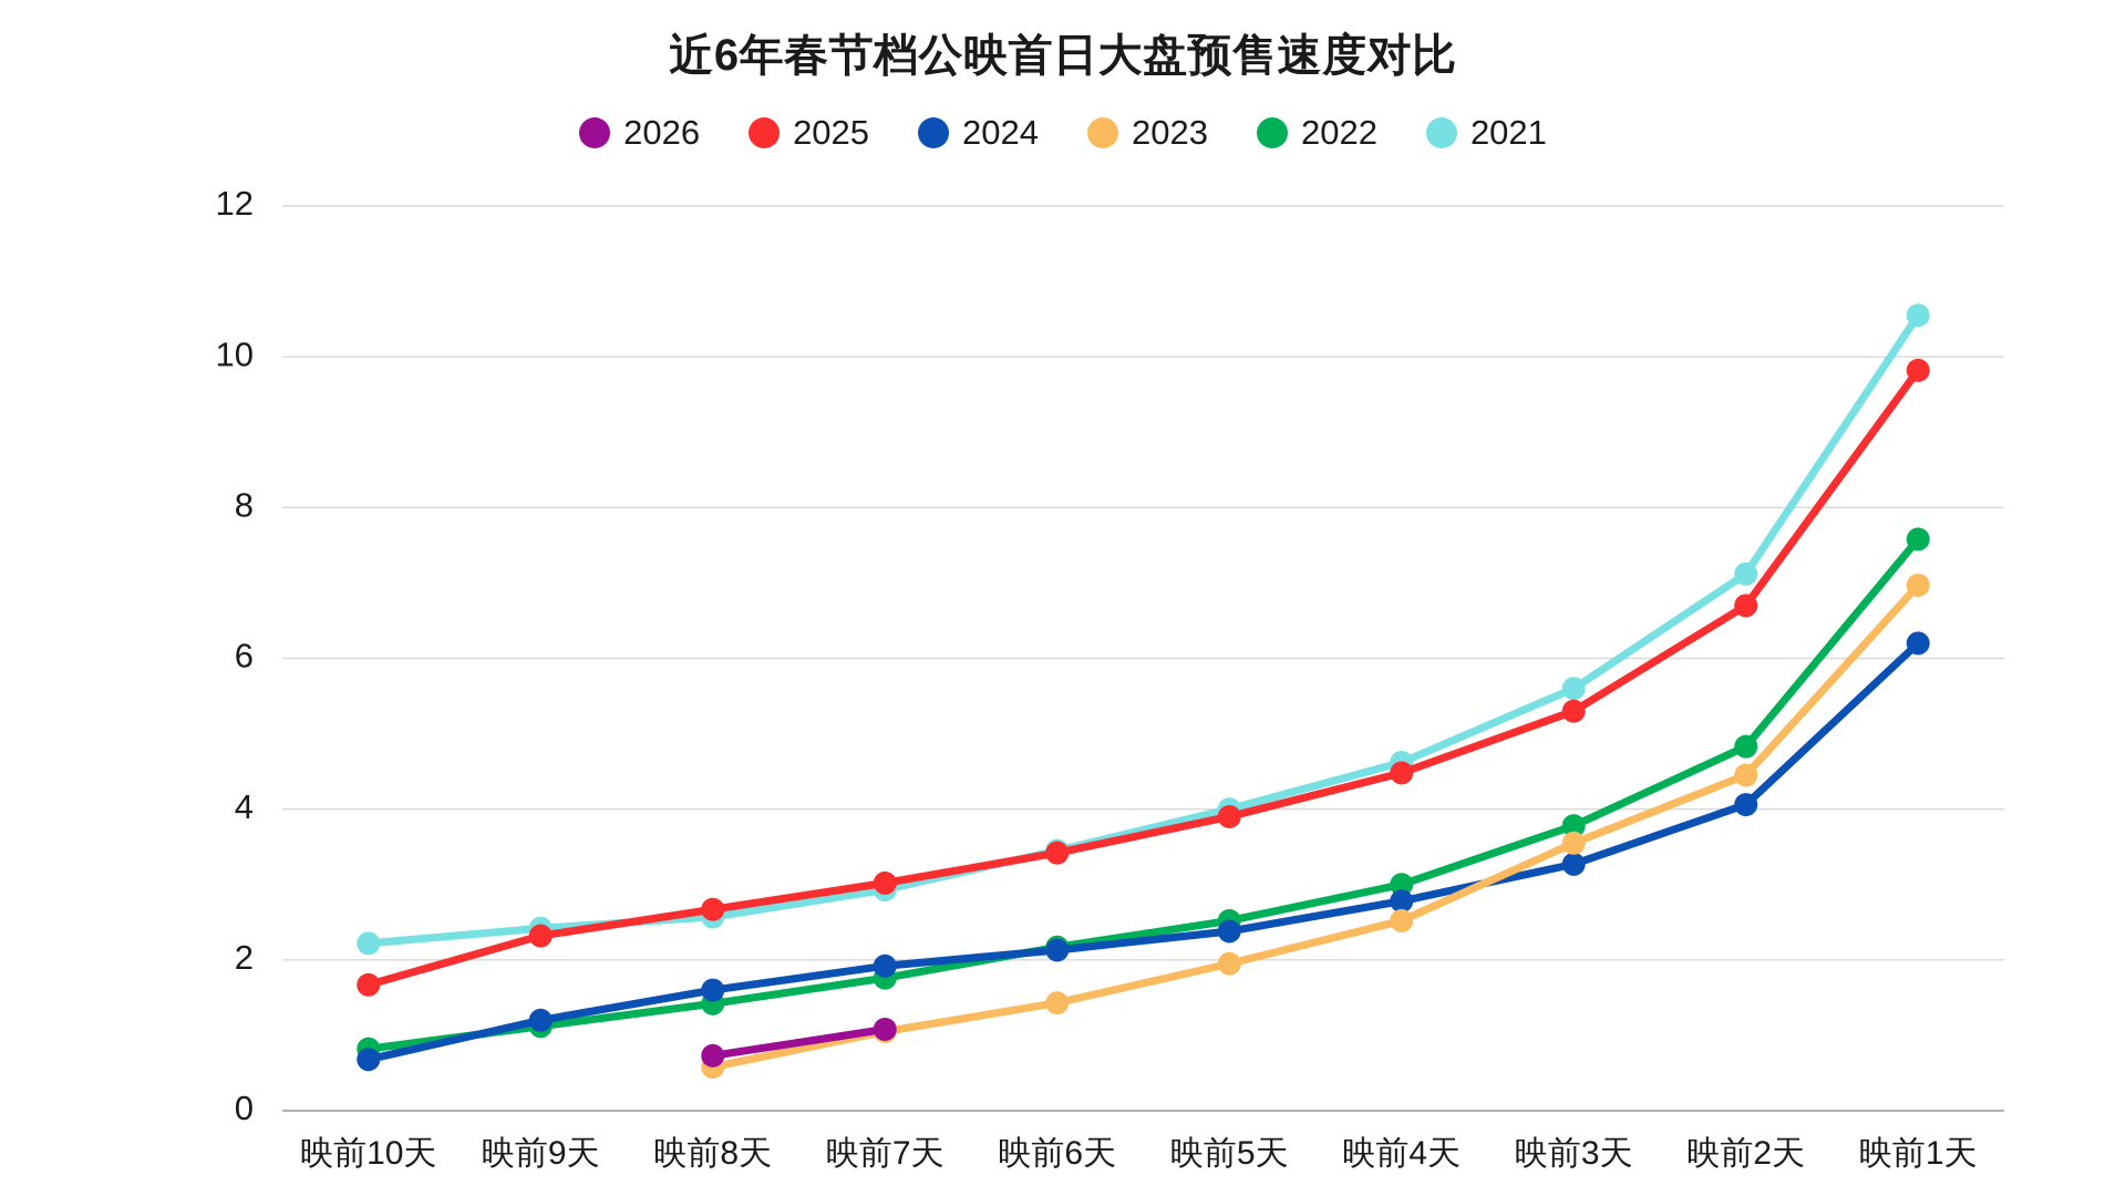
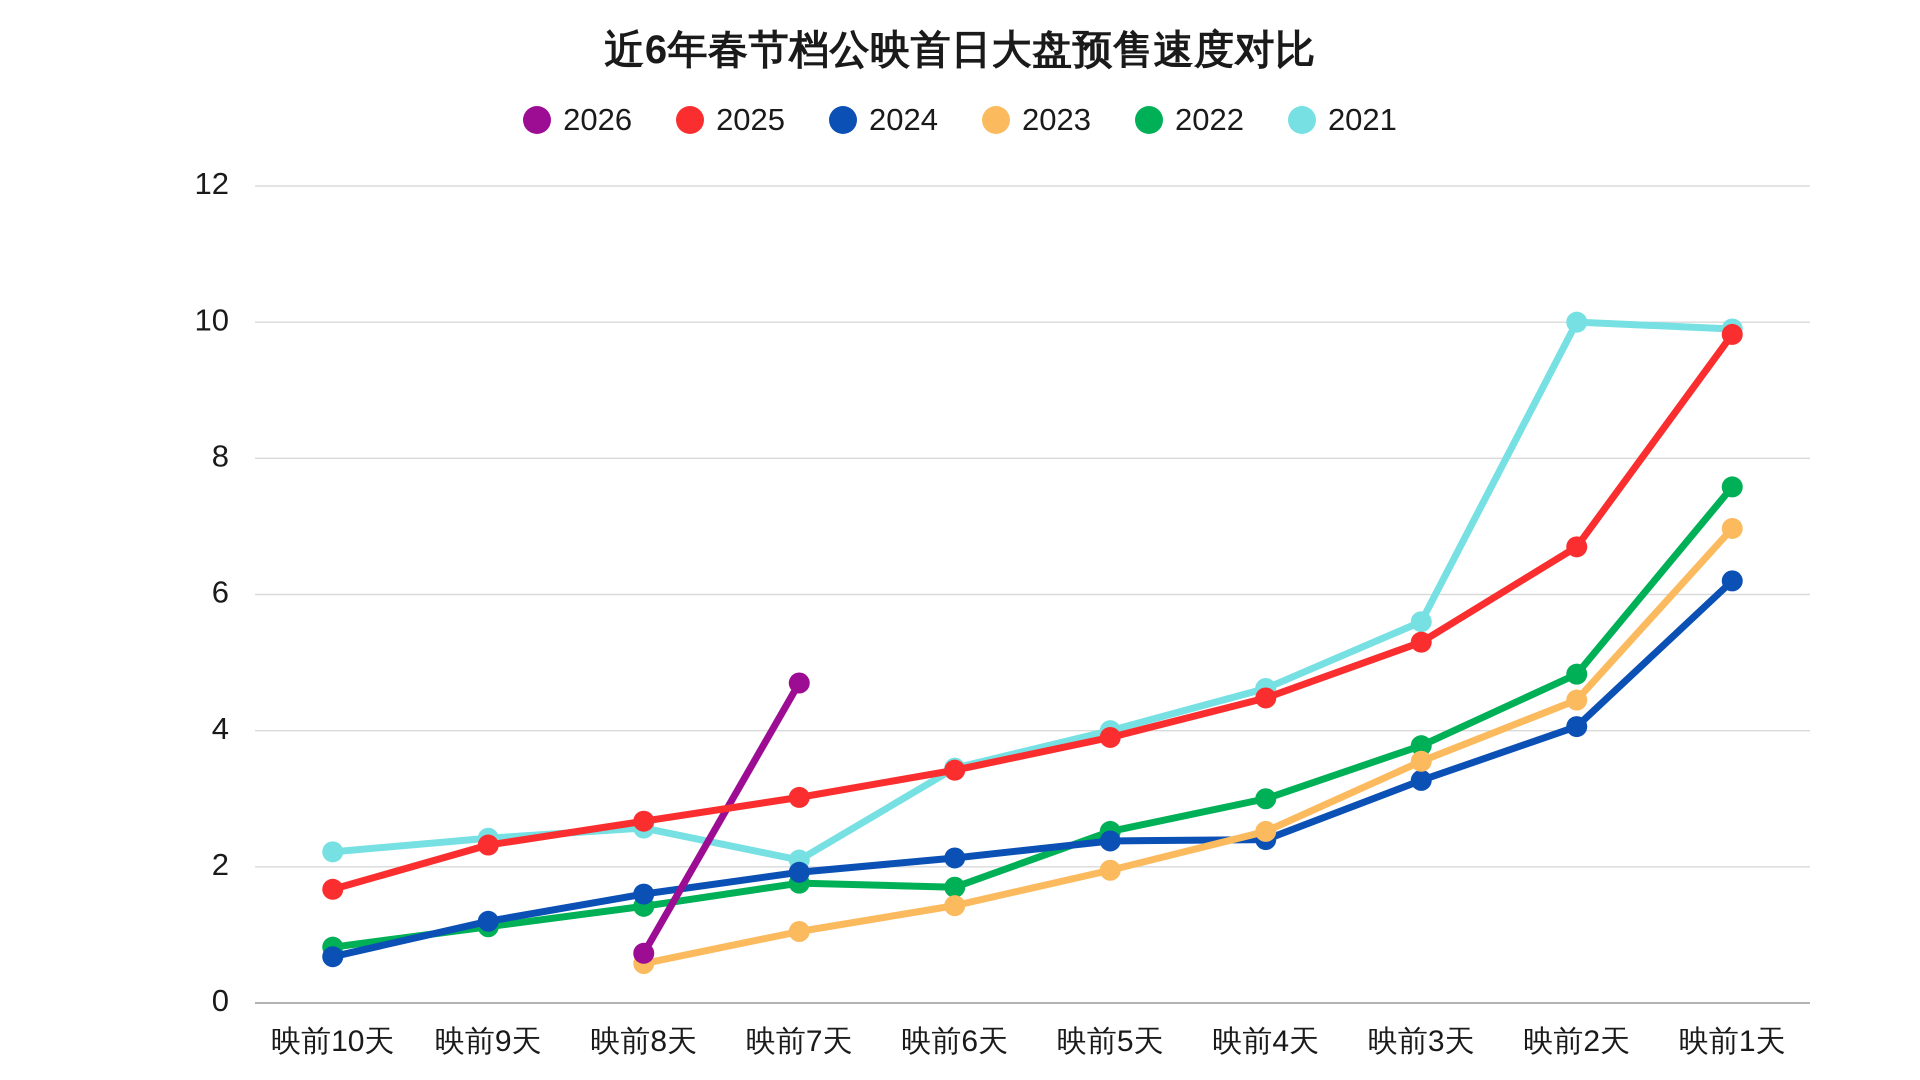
2026/映前7天: 1.1 -> 4.7
2021/映前7天: 2.9 -> 2.1
2022/映前6天: 2.2 -> 1.7
2024/映前4天: 2.8 -> 2.4
2021/映前2天: 7.1 -> 10.0
2021/映前1天: 10.6 -> 9.9
